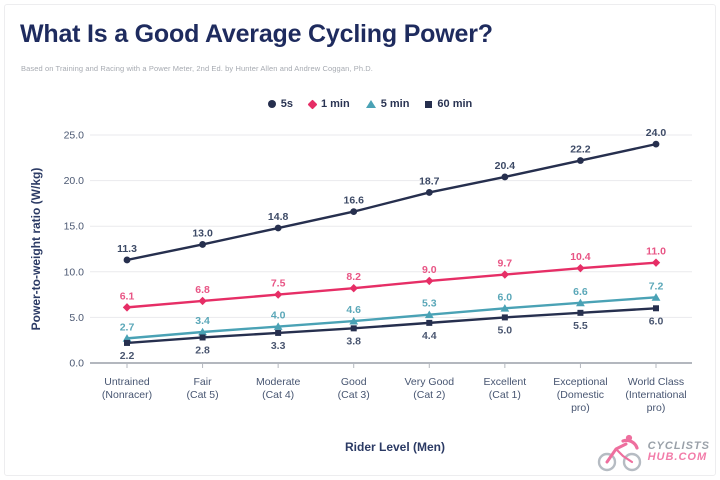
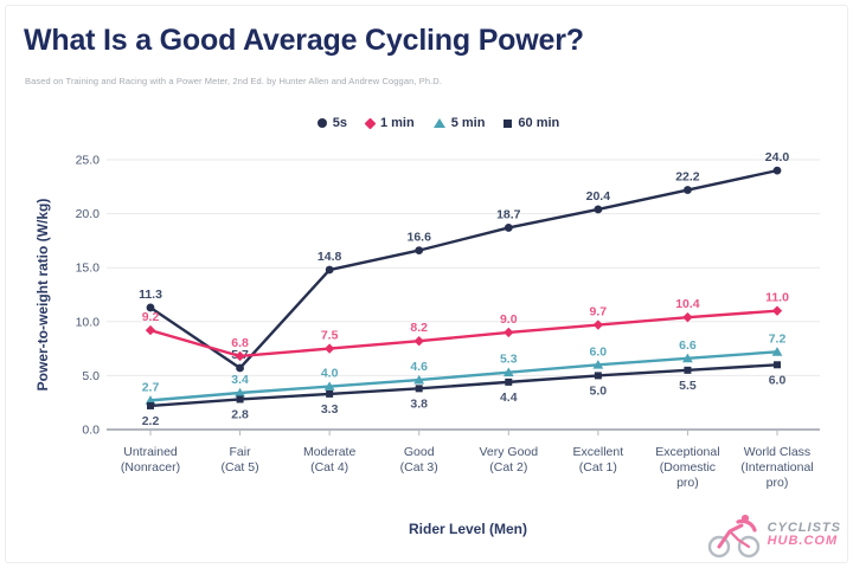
1 min/Untrained (Nonracer): 6.1 -> 9.2
5s/Fair (Cat 5): 13.0 -> 5.7
